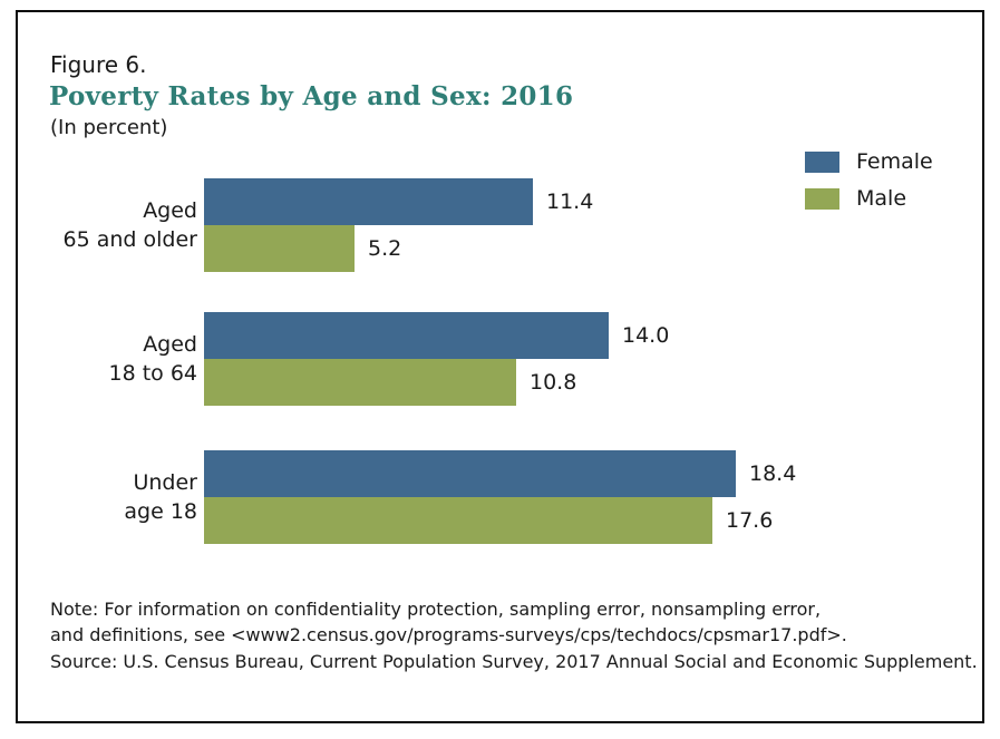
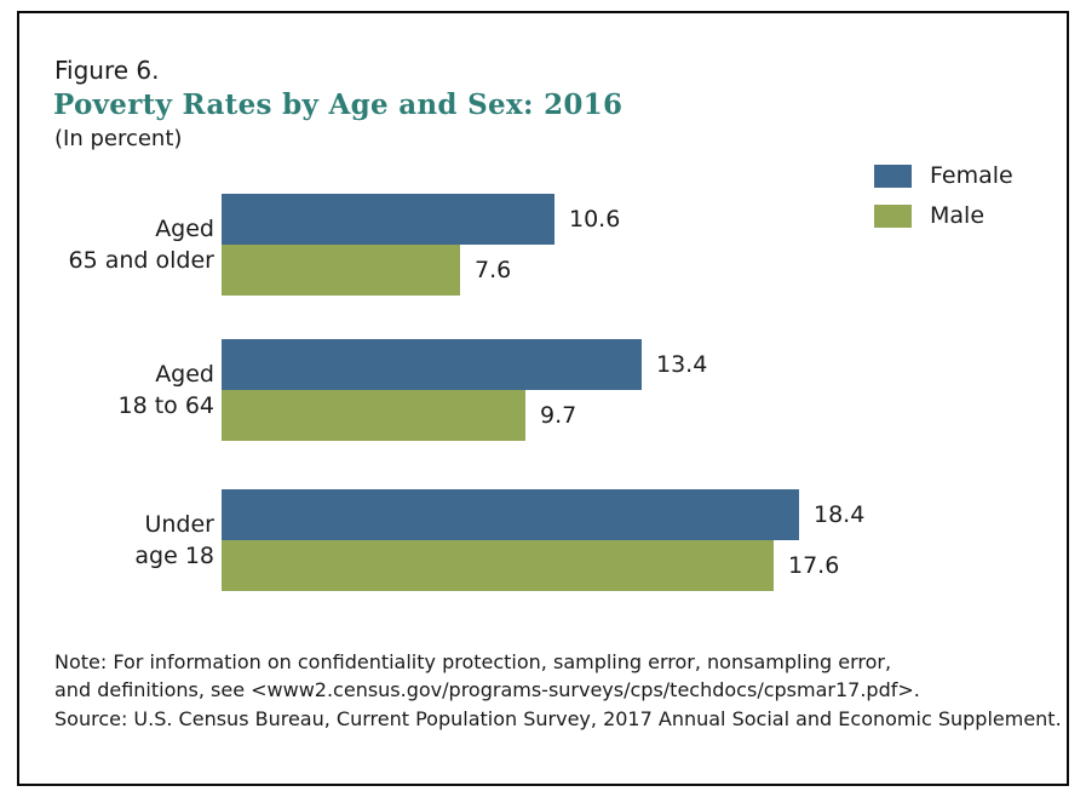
Female/Aged 65 and older: 11.4 -> 10.6
Male/Aged 65 and older: 5.2 -> 7.6
Female/Aged 18 to 64: 14.0 -> 13.4
Male/Aged 18 to 64: 10.8 -> 9.7
